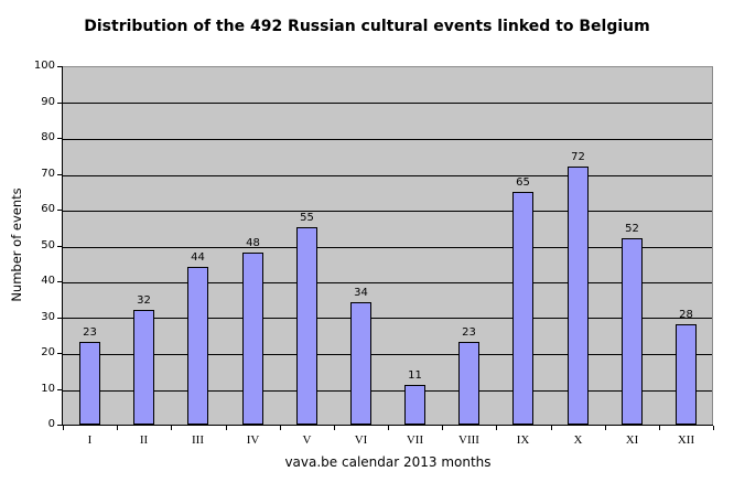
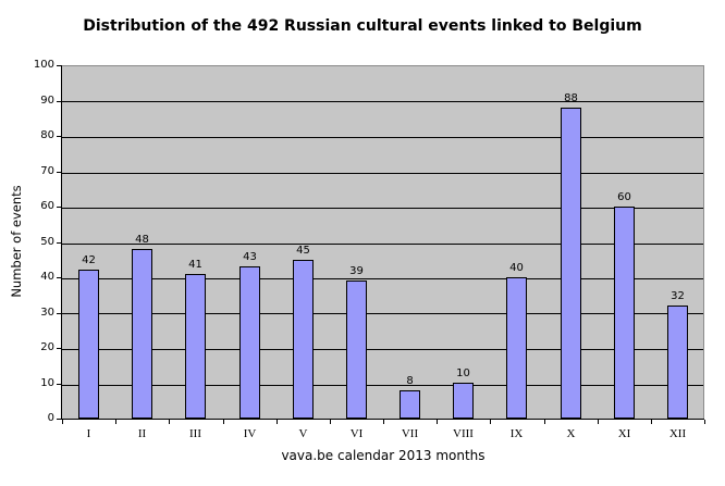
I: 23 -> 42
II: 32 -> 48
III: 44 -> 41
IV: 48 -> 43
V: 55 -> 45
VI: 34 -> 39
VII: 11 -> 8
VIII: 23 -> 10
IX: 65 -> 40
X: 72 -> 88
XI: 52 -> 60
XII: 28 -> 32
